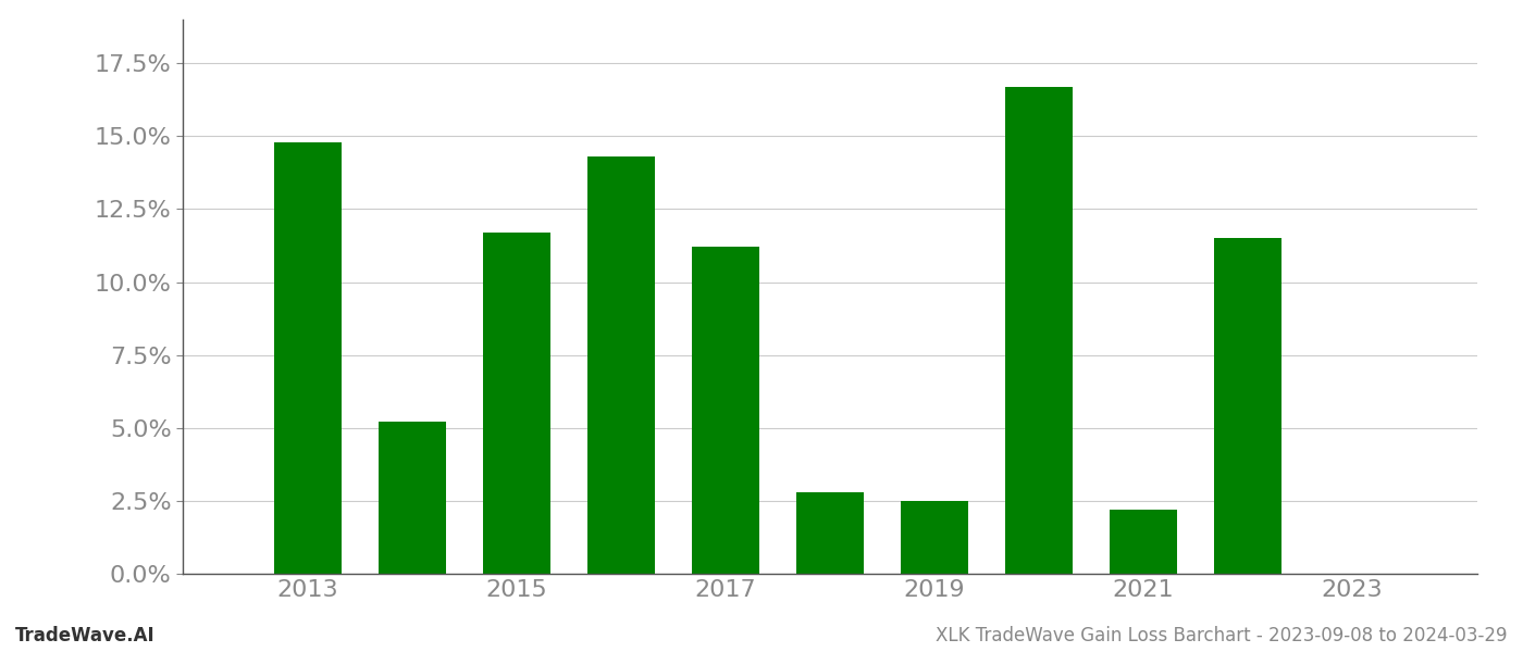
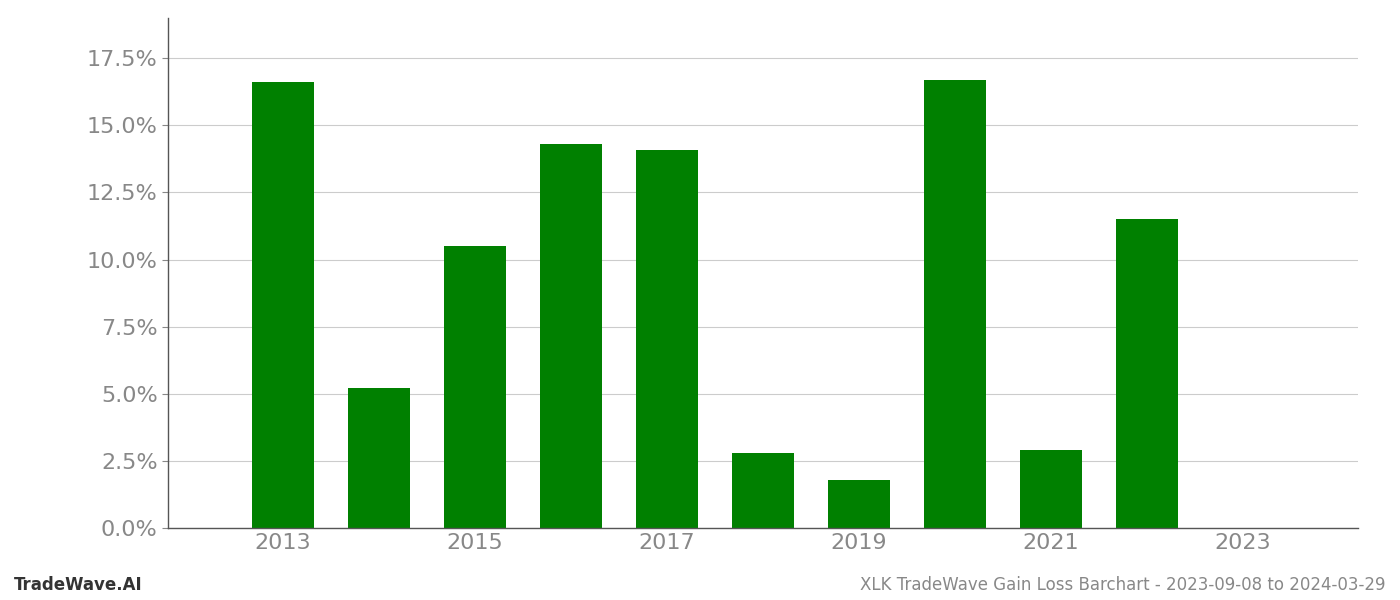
2013: 14.8% -> 16.6%
2015: 11.7% -> 10.5%
2017: 11.2% -> 14.1%
2019: 2.5% -> 1.8%
2021: 2.2% -> 2.9%
